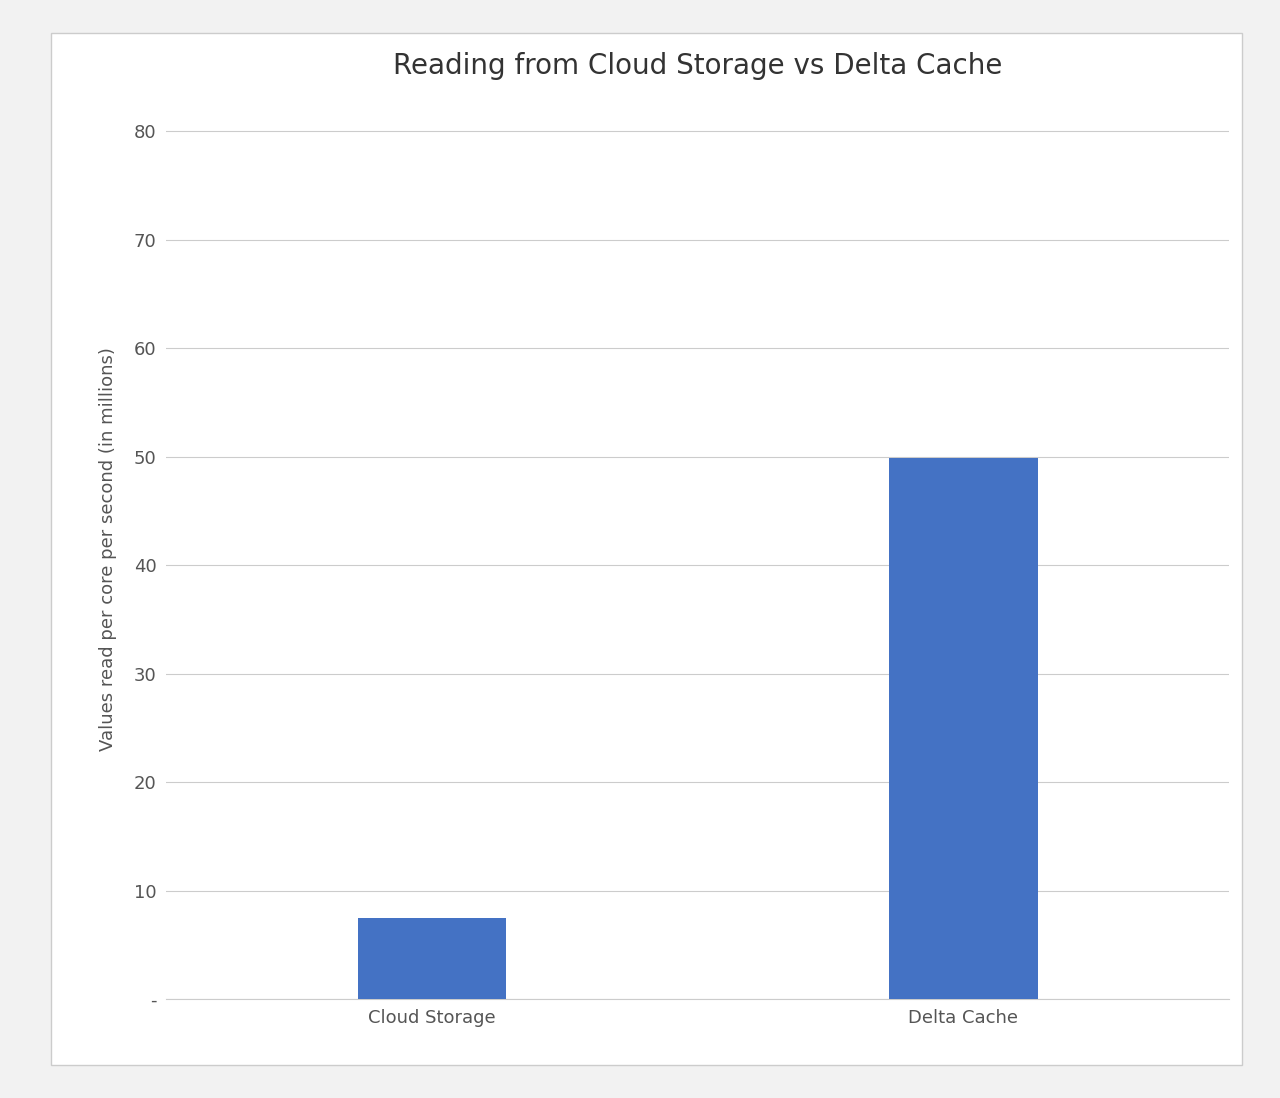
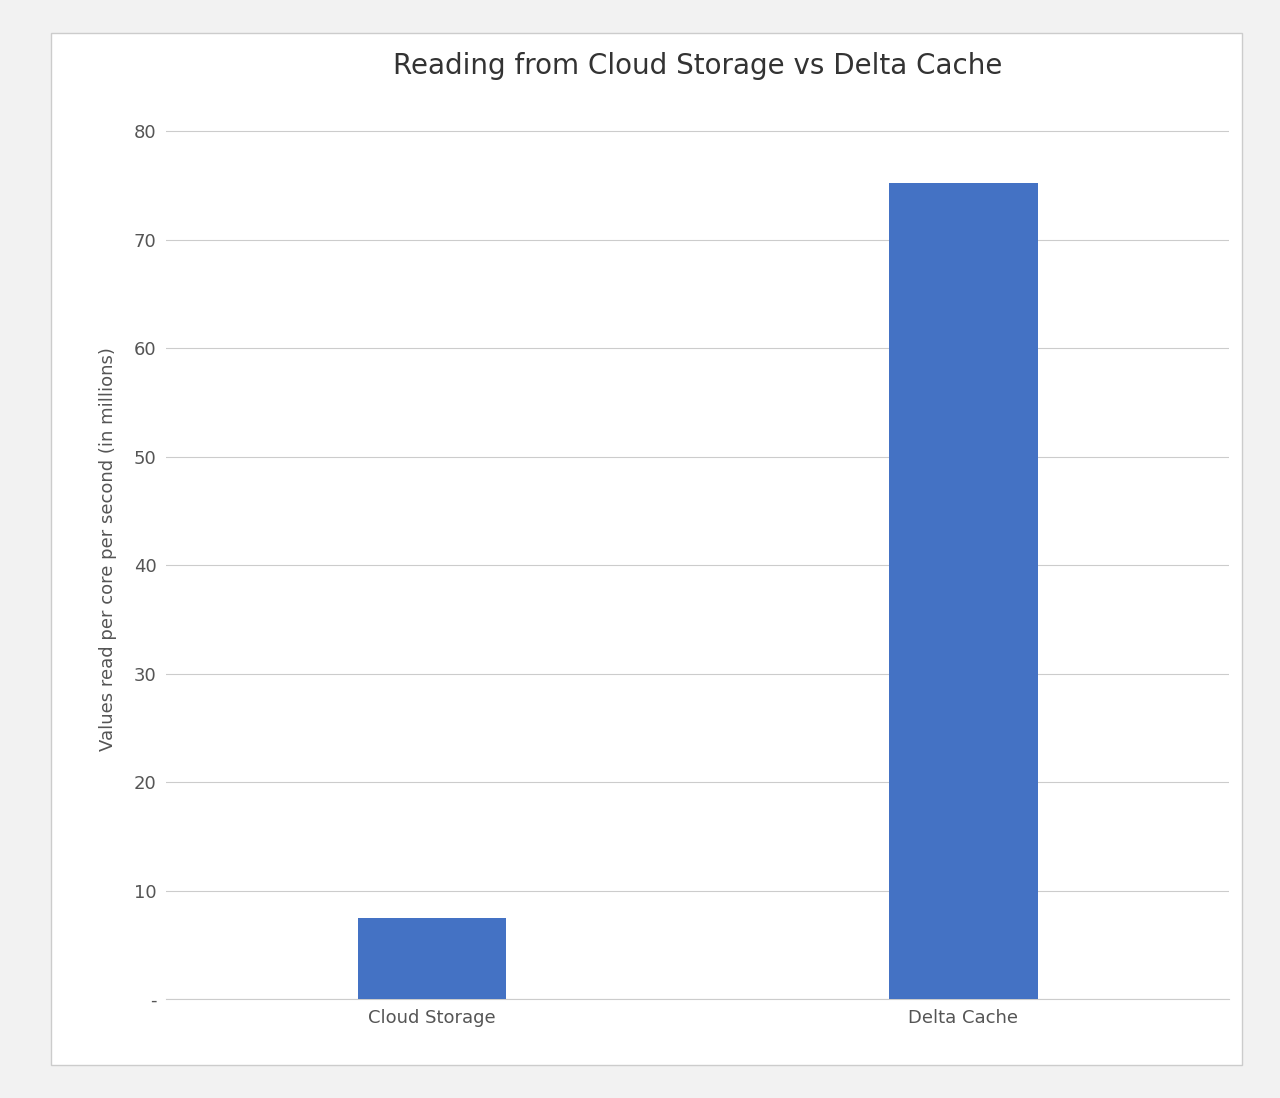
Delta Cache: 49.9 -> 75.2
